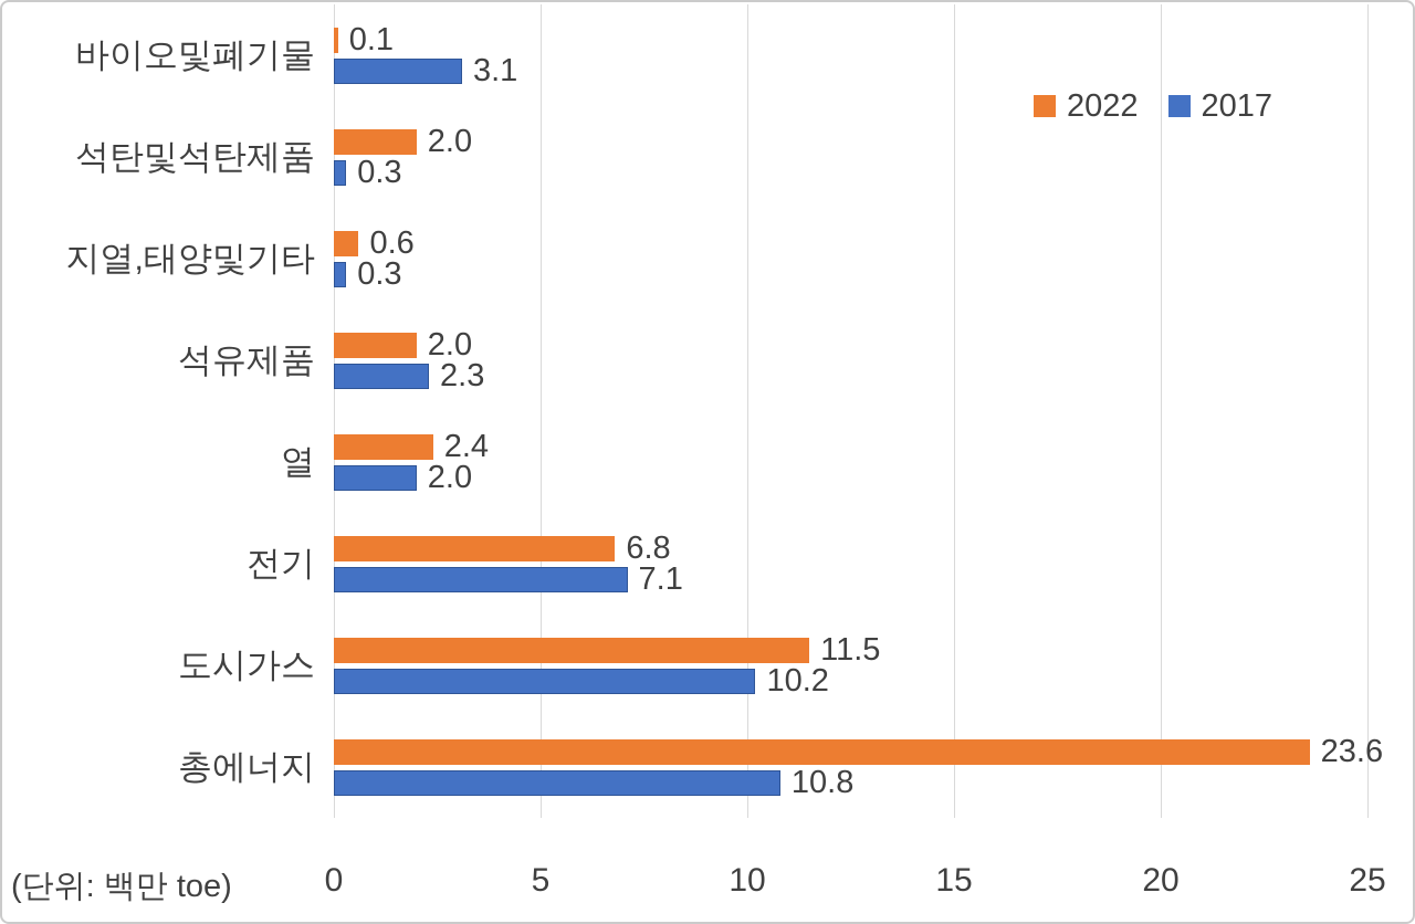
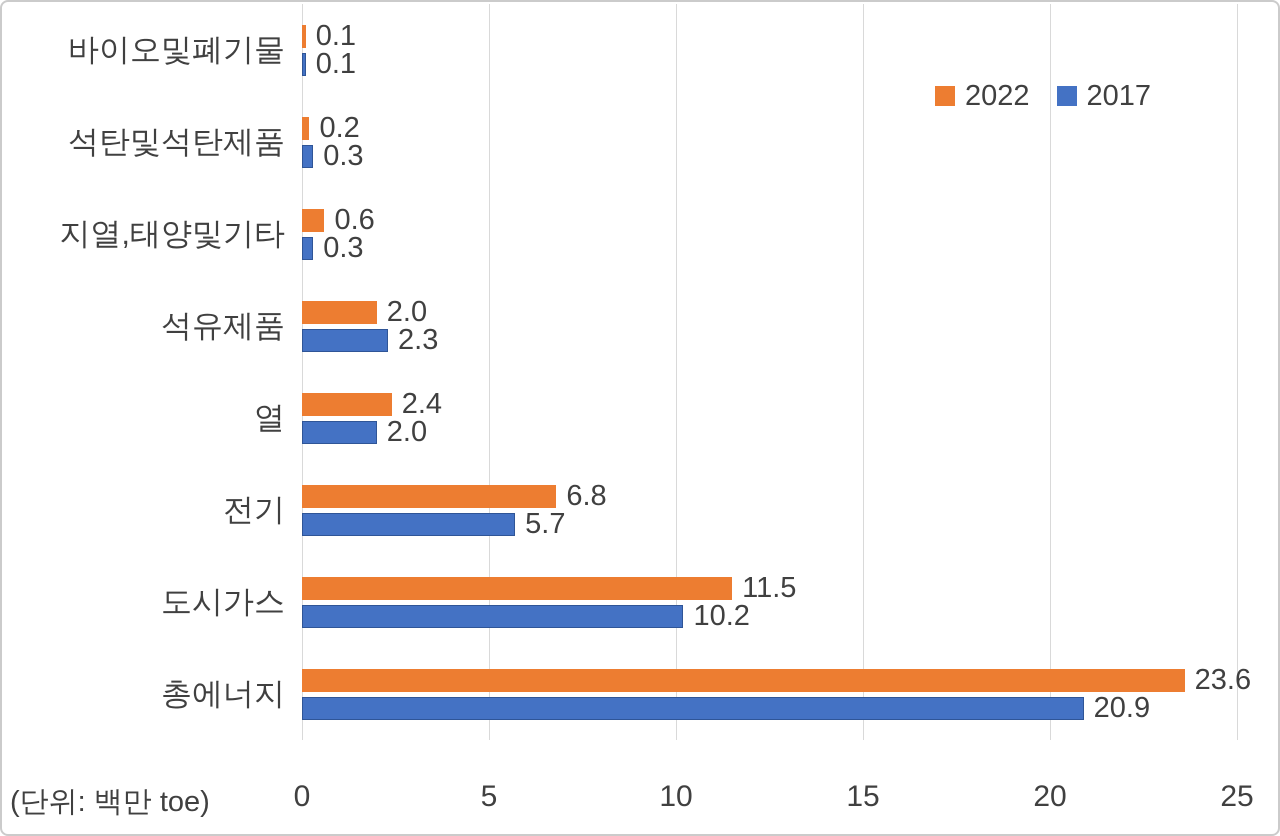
2017/바이오및폐기물: 3.1 -> 0.1
2022/석탄및석탄제품: 2.0 -> 0.2
2017/전기: 7.1 -> 5.7
2017/총에너지: 10.8 -> 20.9
